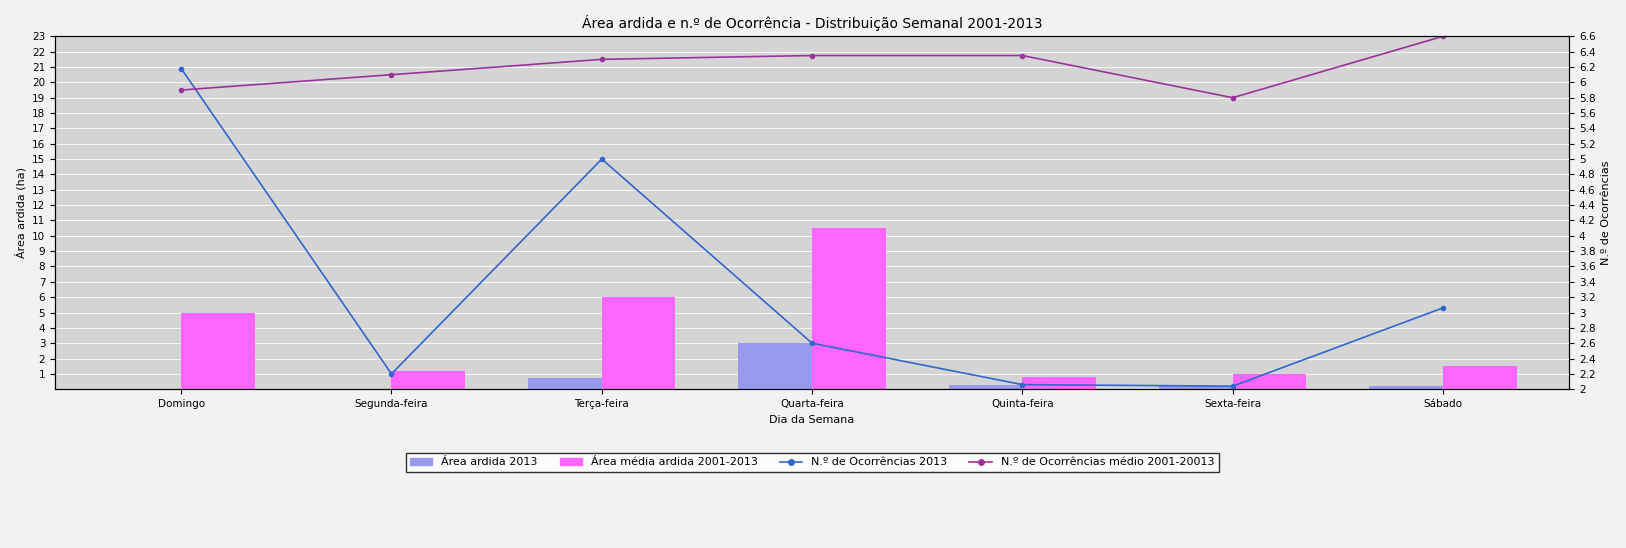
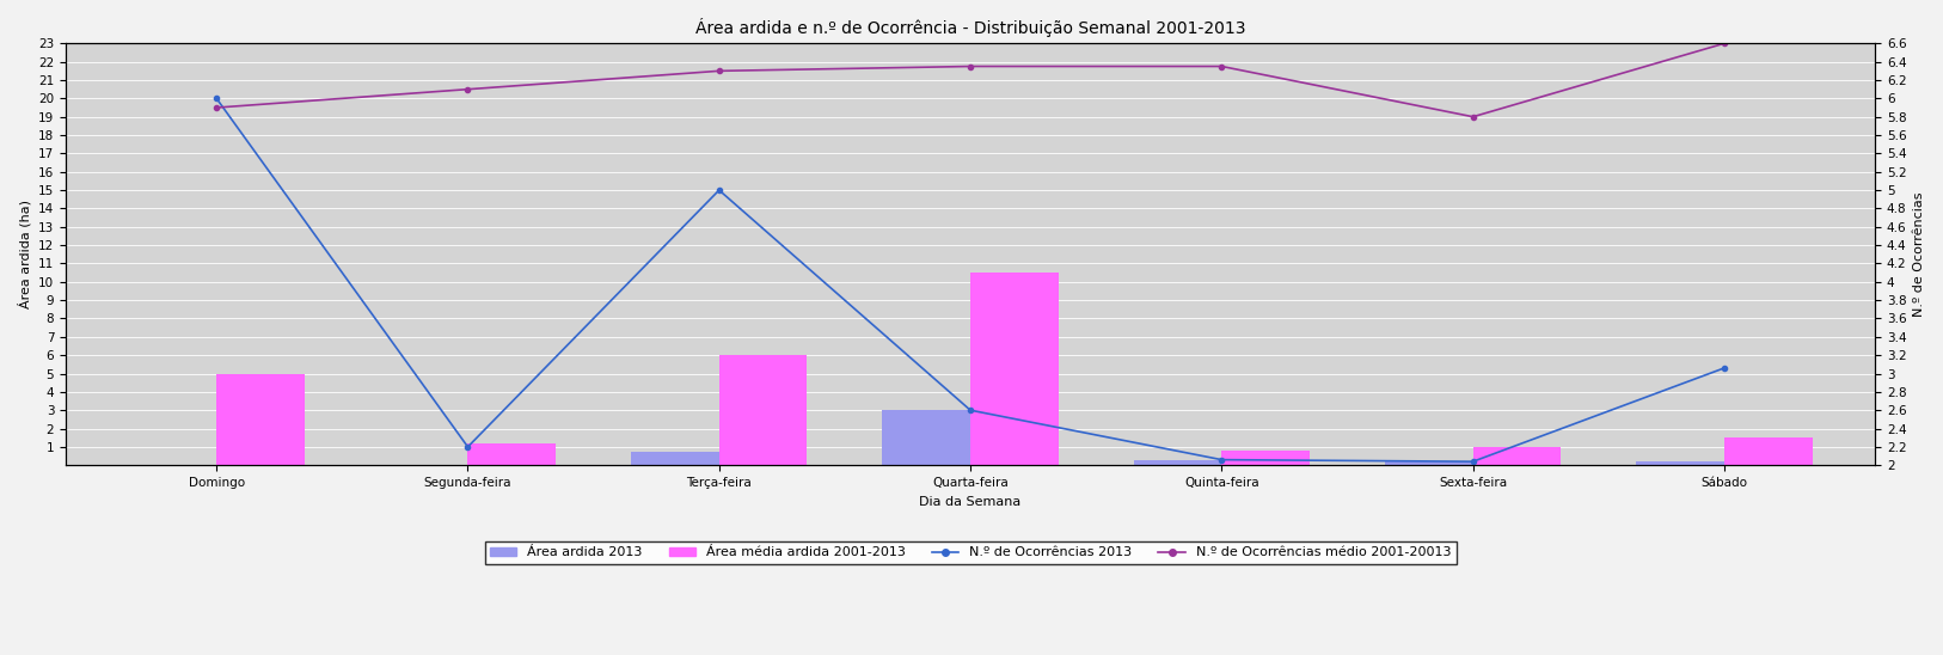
N.º de Ocorrências 2013/Domingo: 20.9 -> 20.0
